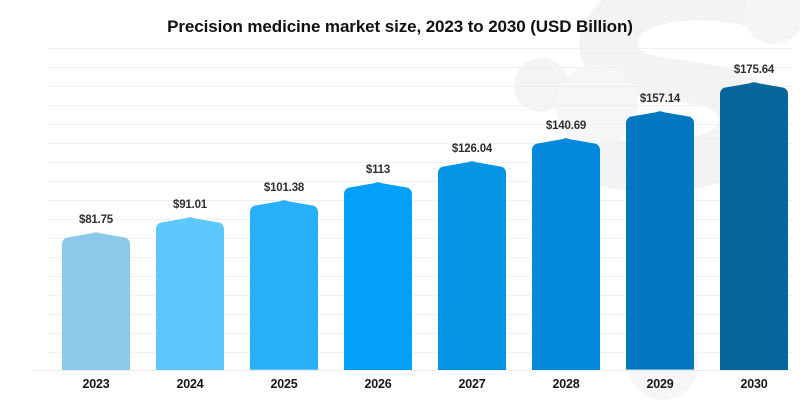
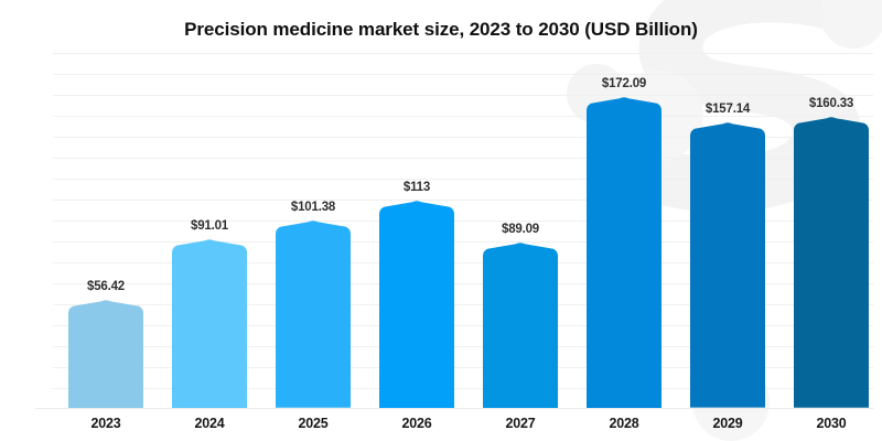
2023: $81.75 -> $56.42
2027: $126.04 -> $89.09
2028: $140.69 -> $172.09
2030: $175.64 -> $160.33
